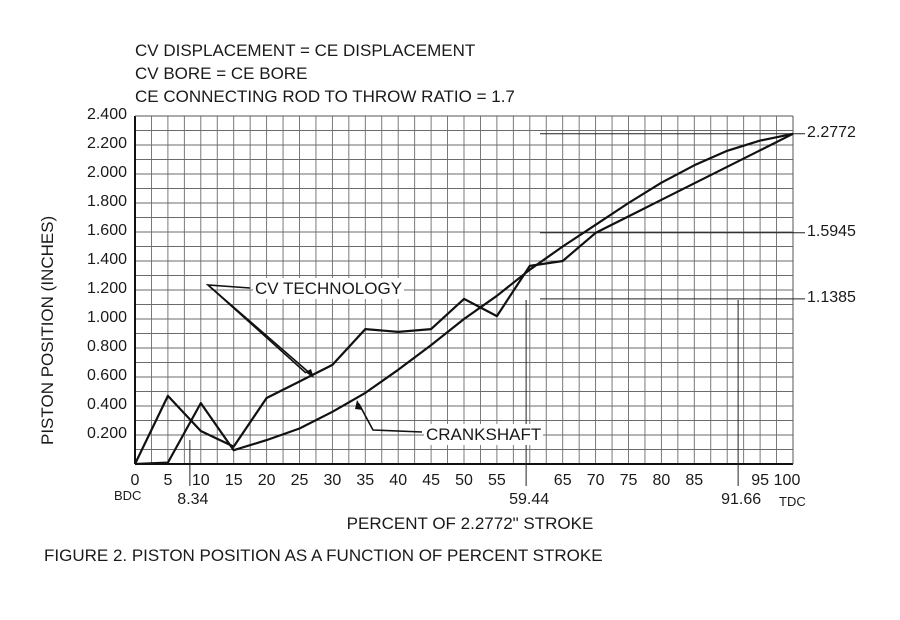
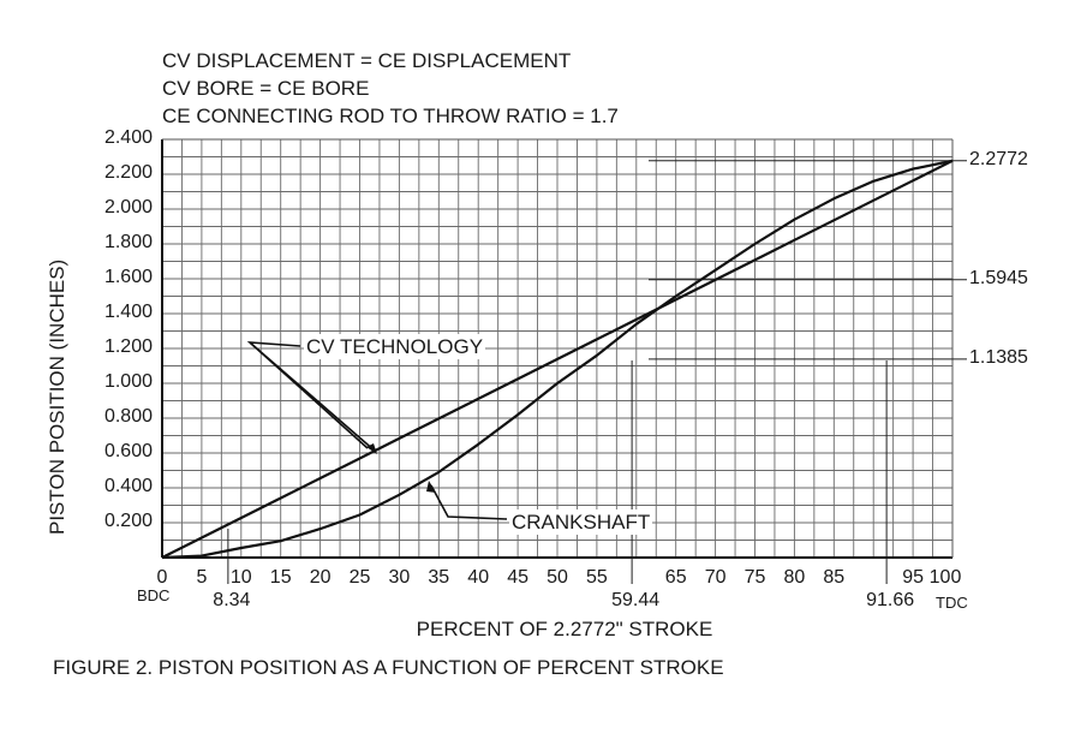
CV TECHNOLOGY/5: 0.47 -> 0.11
CRANKSHAFT/10: 0.42 -> 0.06
CV TECHNOLOGY/15: 0.12 -> 0.34
CV TECHNOLOGY/35: 0.93 -> 0.80
CV TECHNOLOGY/45: 0.93 -> 1.02
CV TECHNOLOGY/55: 1.02 -> 1.25
CV TECHNOLOGY/65: 1.40 -> 1.48
